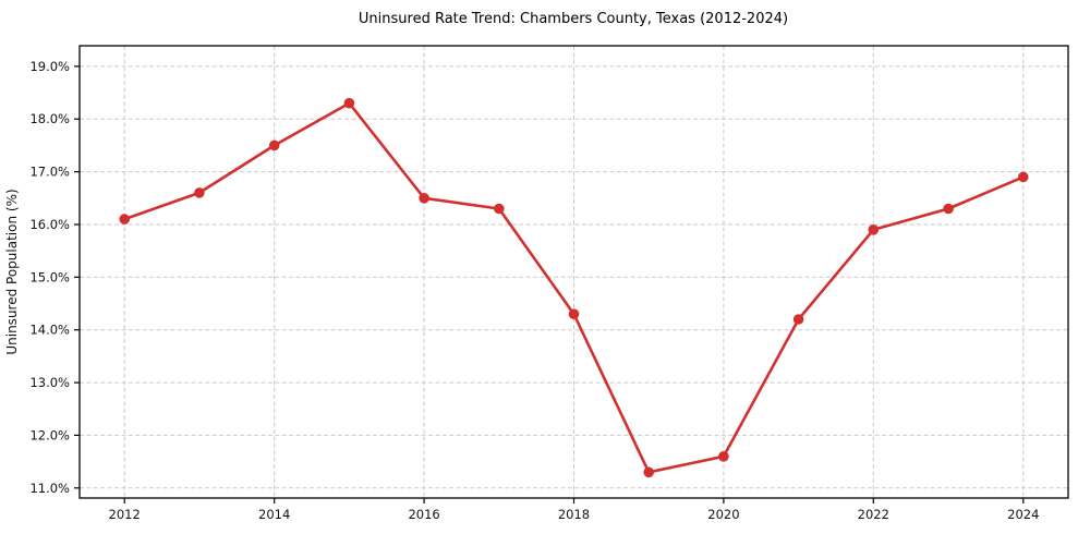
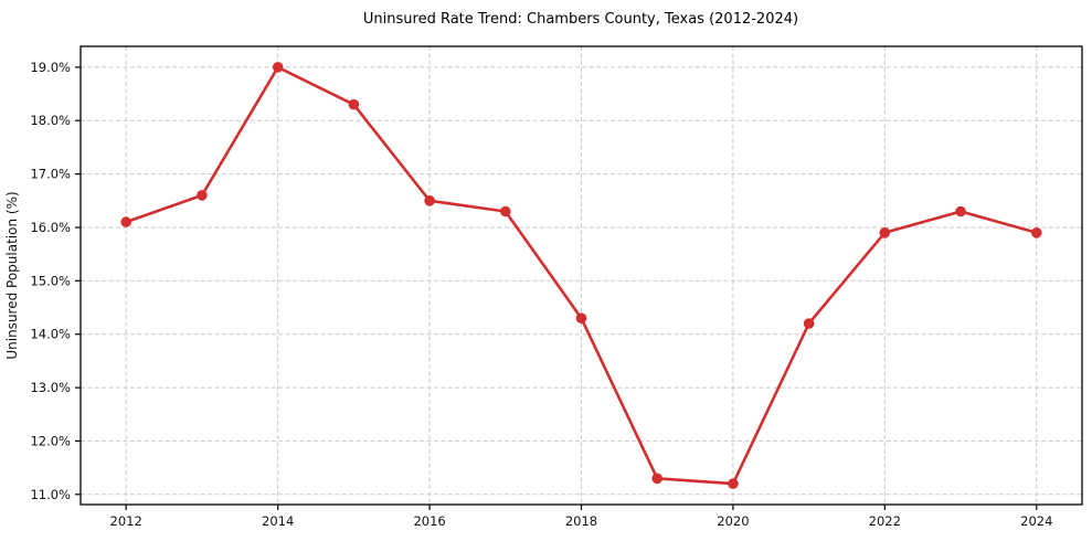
2014: 17.5% -> 19.0%
2020: 11.6% -> 11.2%
2024: 16.9% -> 15.9%
